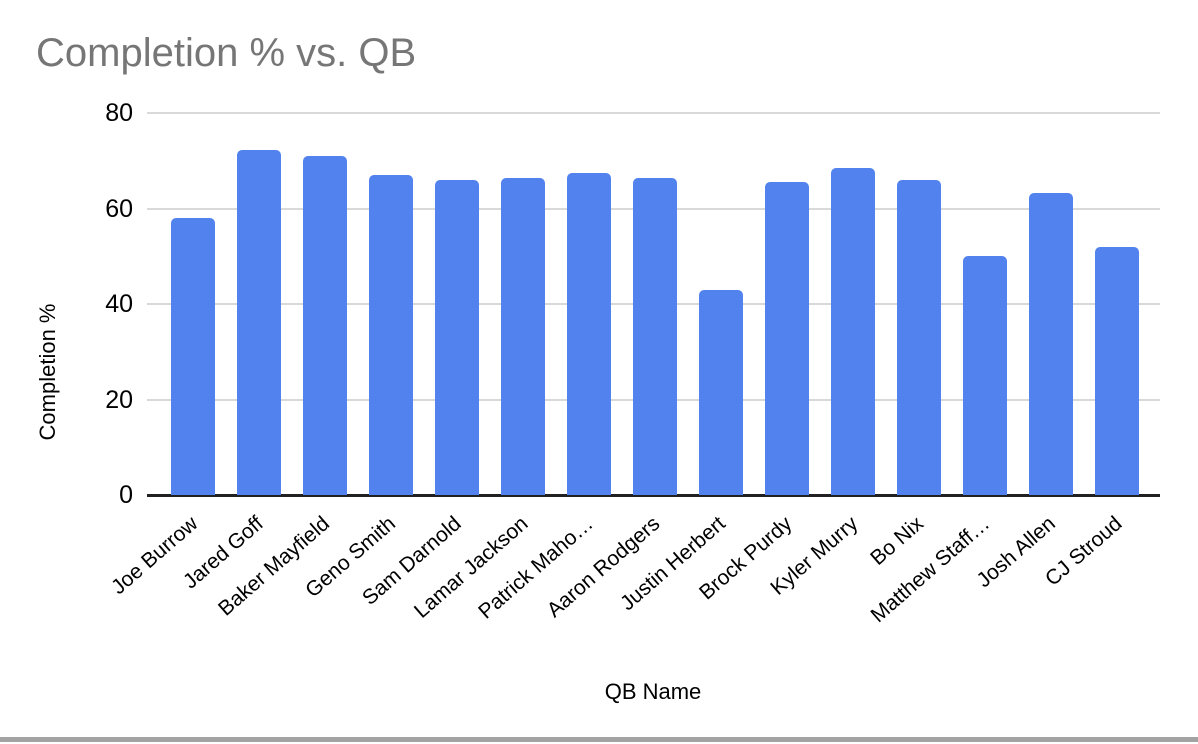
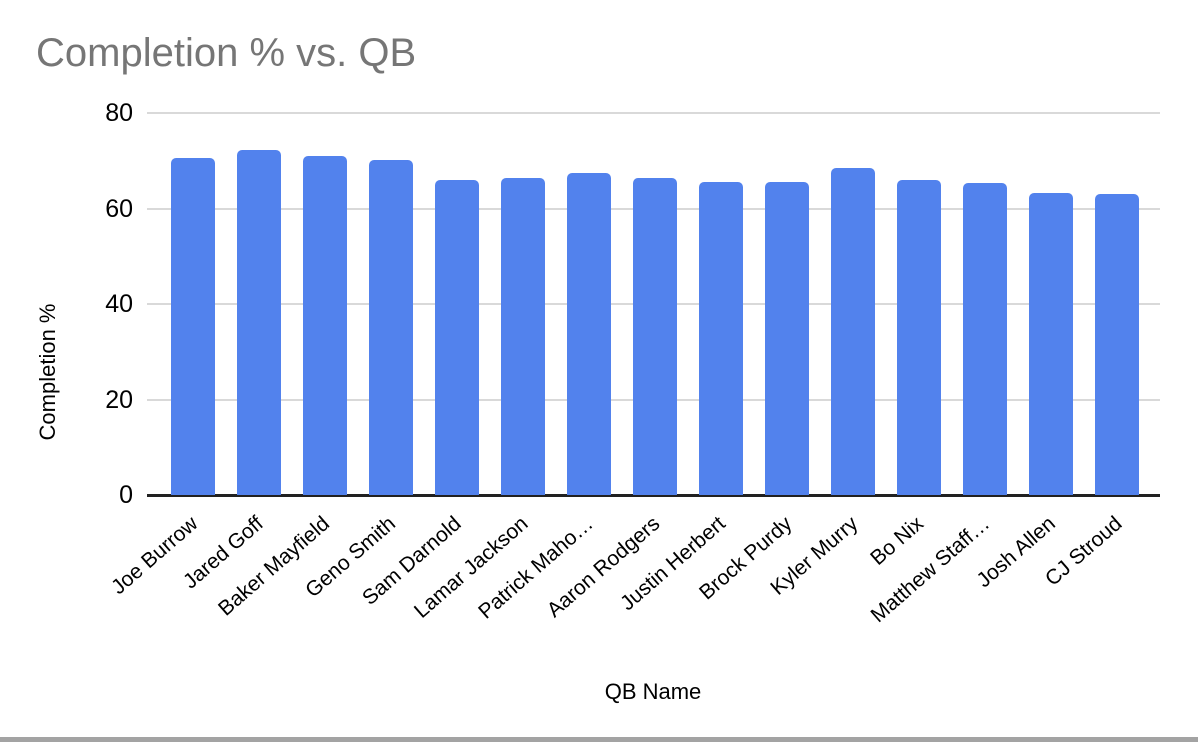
Joe Burrow: 58 -> 70
Geno Smith: 67 -> 70
Justin Herbert: 43 -> 66
Matthew Staff…: 50 -> 65
CJ Stroud: 52 -> 63
